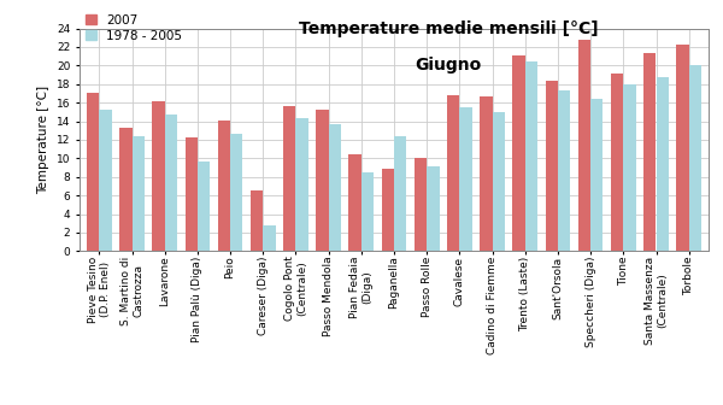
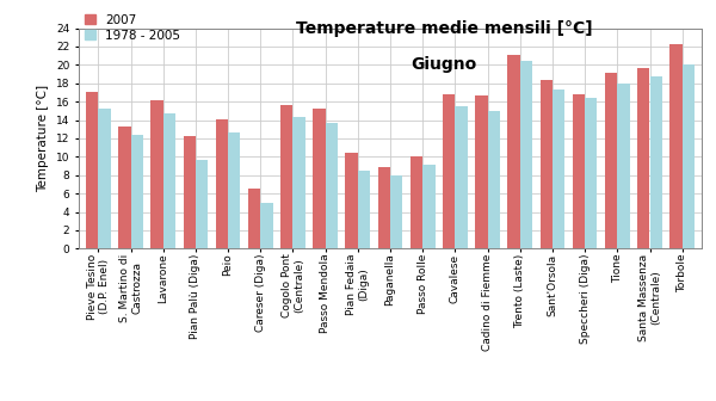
1978 - 2005/Careser (Diga): 2.8 -> 5.0
1978 - 2005/Paganella: 12.4 -> 7.9
2007/Speccheri (Diga): 22.8 -> 16.8
2007/Santa Massenza (Centrale): 21.4 -> 19.7
